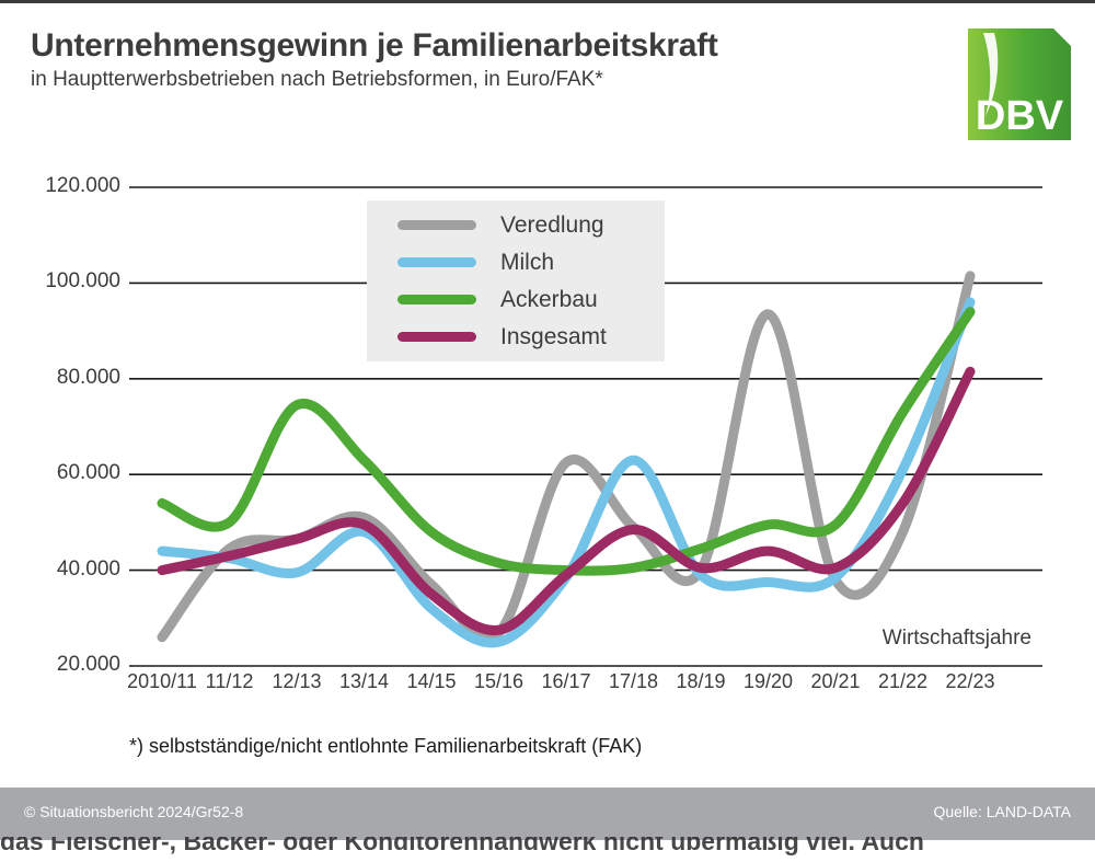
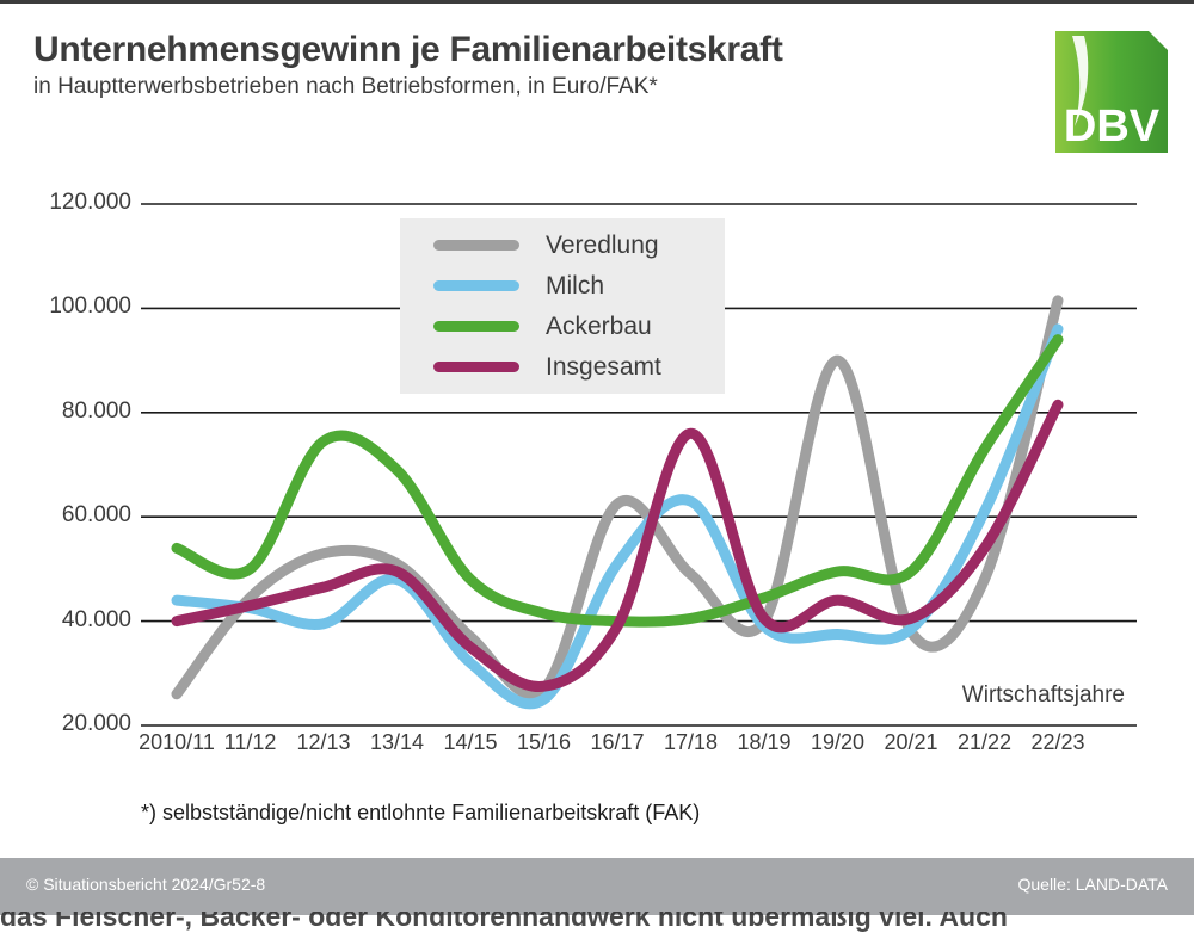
Veredlung/12/13: 46000 -> 53000
Ackerbau/13/14: 63000 -> 69000
Milch/16/17: 38000 -> 51000
Insgesamt/17/18: 48000 -> 76000
Veredlung/19/20: 94000 -> 90000
